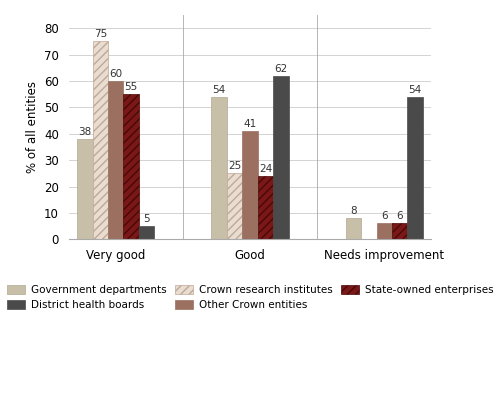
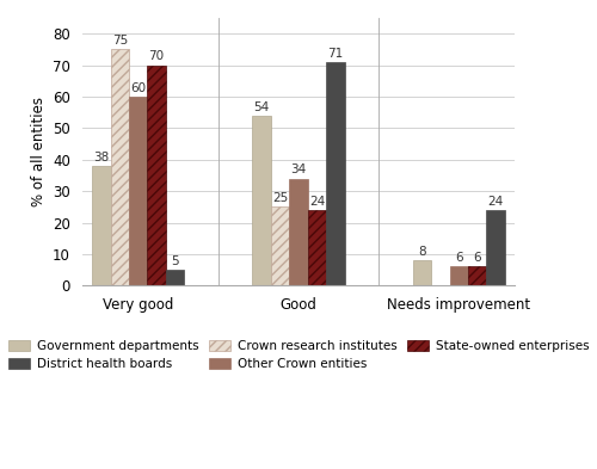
State-owned enterprises/Very good: 55 -> 70
Other Crown entities/Good: 41 -> 34
District health boards/Good: 62 -> 71
District health boards/Needs improvement: 54 -> 24
